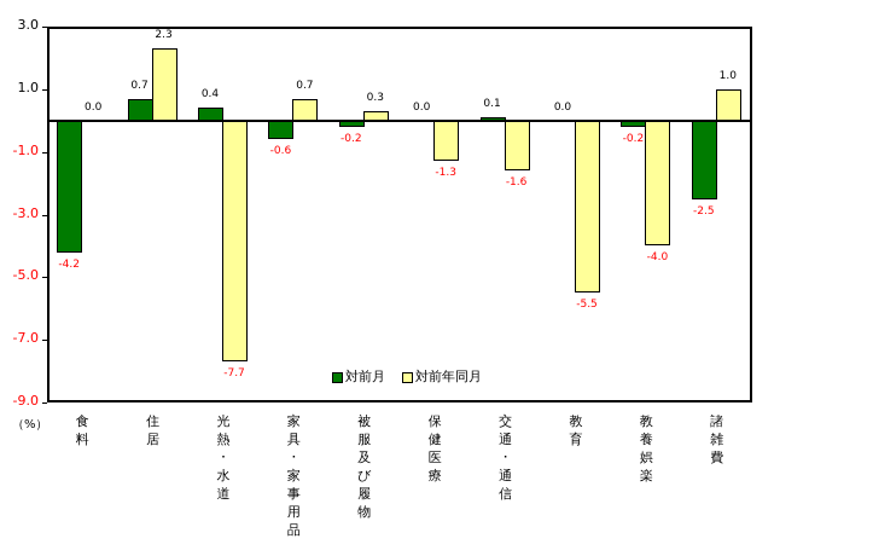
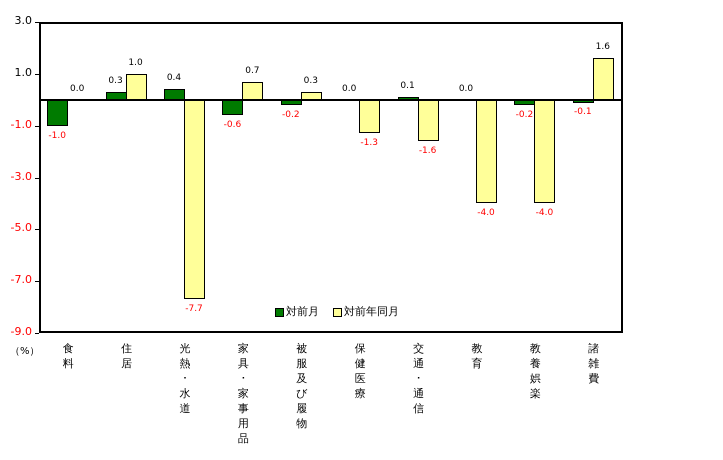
対前月/食料: -4.2 -> -1.0
対前月/住居: 0.7 -> 0.3
対前年同月/住居: 2.3 -> 1.0
対前年同月/教育: -5.5 -> -4.0
対前月/諸雑費: -2.5 -> -0.1
対前年同月/諸雑費: 1.0 -> 1.6
